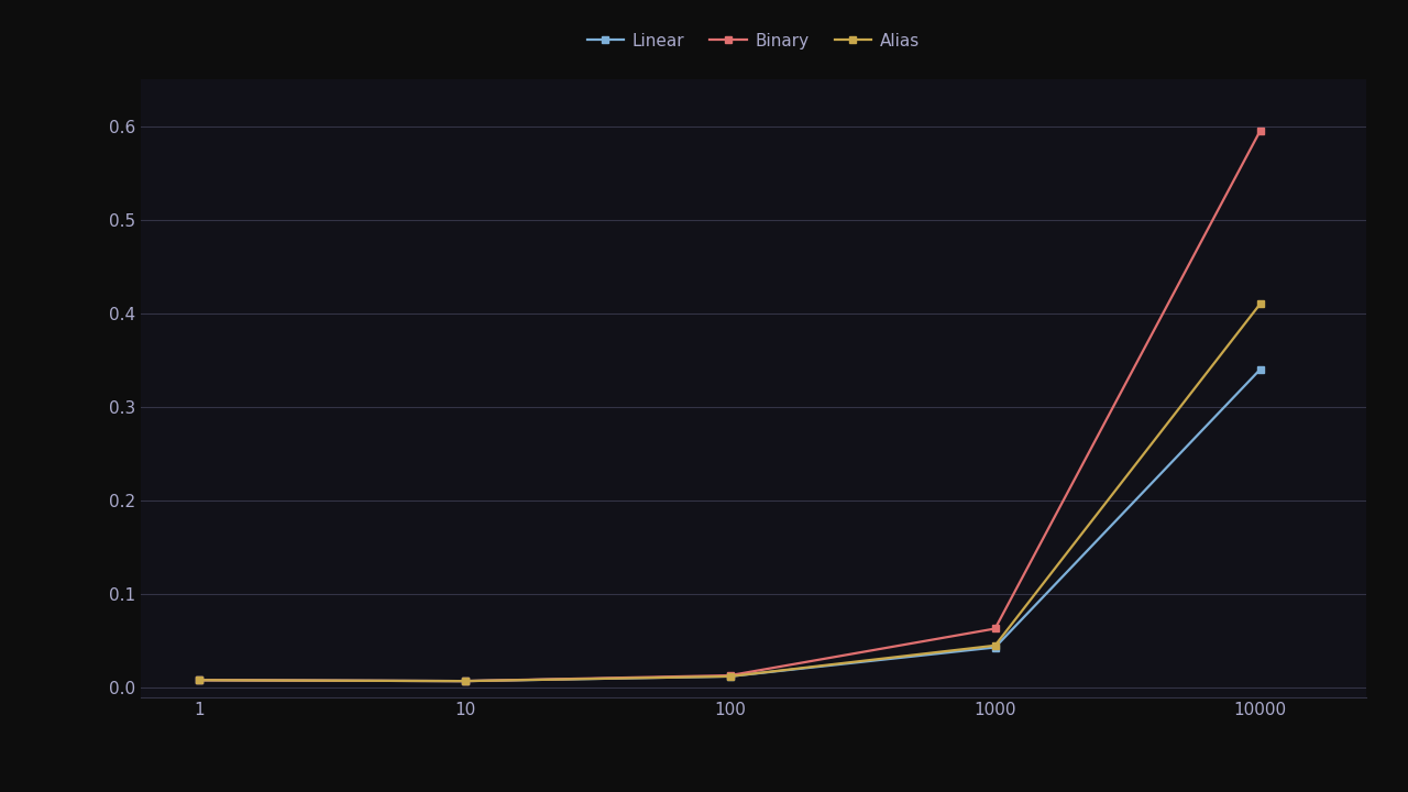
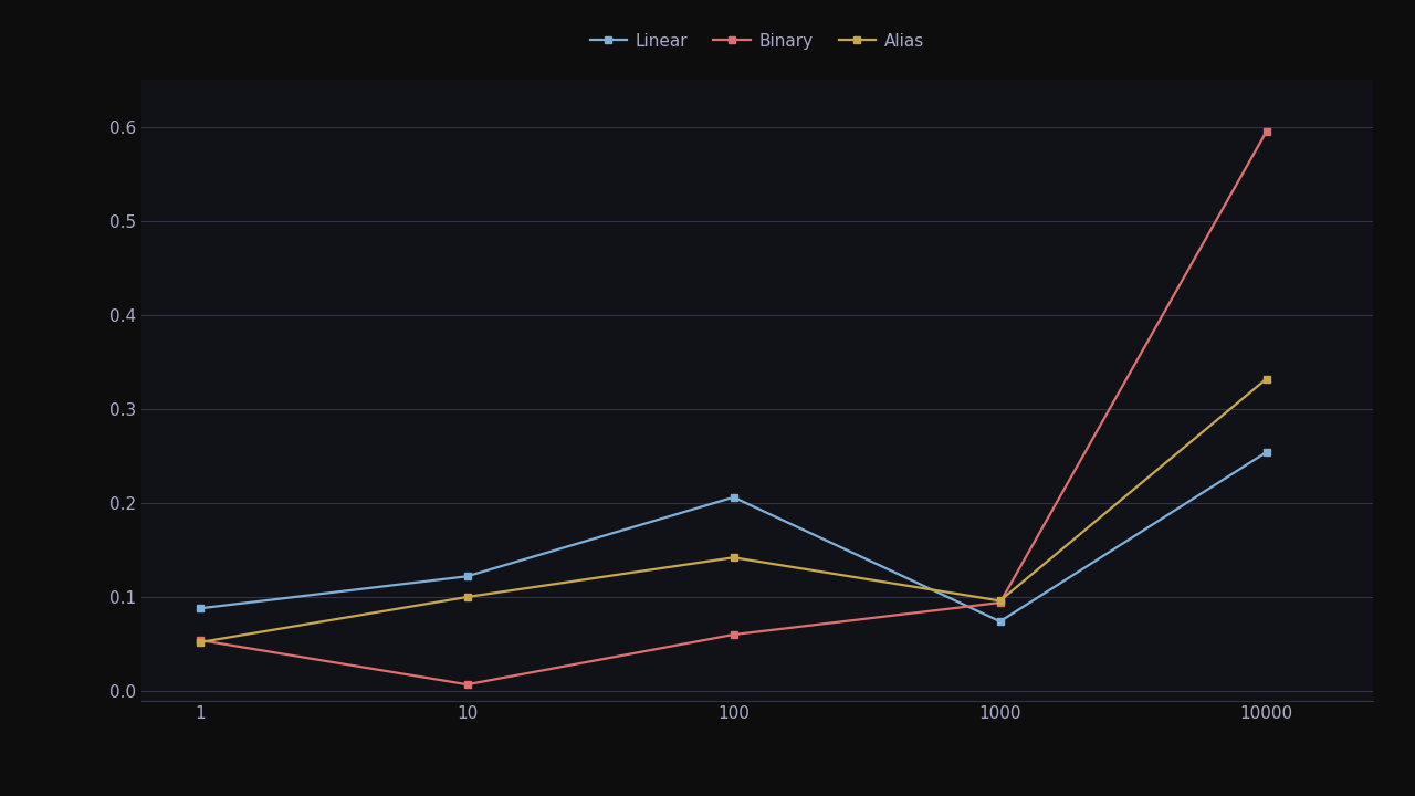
Linear/1: 0.008 -> 0.088
Binary/1: 0.008 -> 0.054
Alias/1: 0.008 -> 0.052
Linear/10: 0.007 -> 0.122
Alias/10: 0.007 -> 0.100
Linear/100: 0.012 -> 0.206
Binary/100: 0.013 -> 0.060
Alias/100: 0.012 -> 0.142
Linear/1000: 0.043 -> 0.074
Binary/1000: 0.063 -> 0.094
Alias/1000: 0.045 -> 0.096
Linear/10000: 0.340 -> 0.254
Alias/10000: 0.410 -> 0.332
